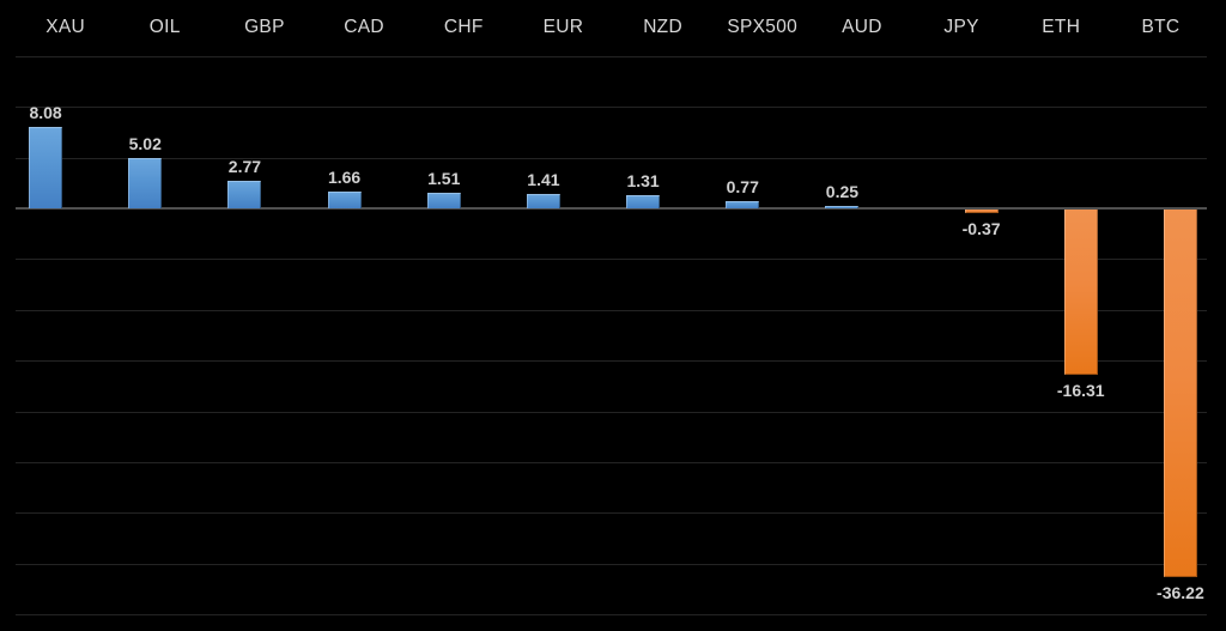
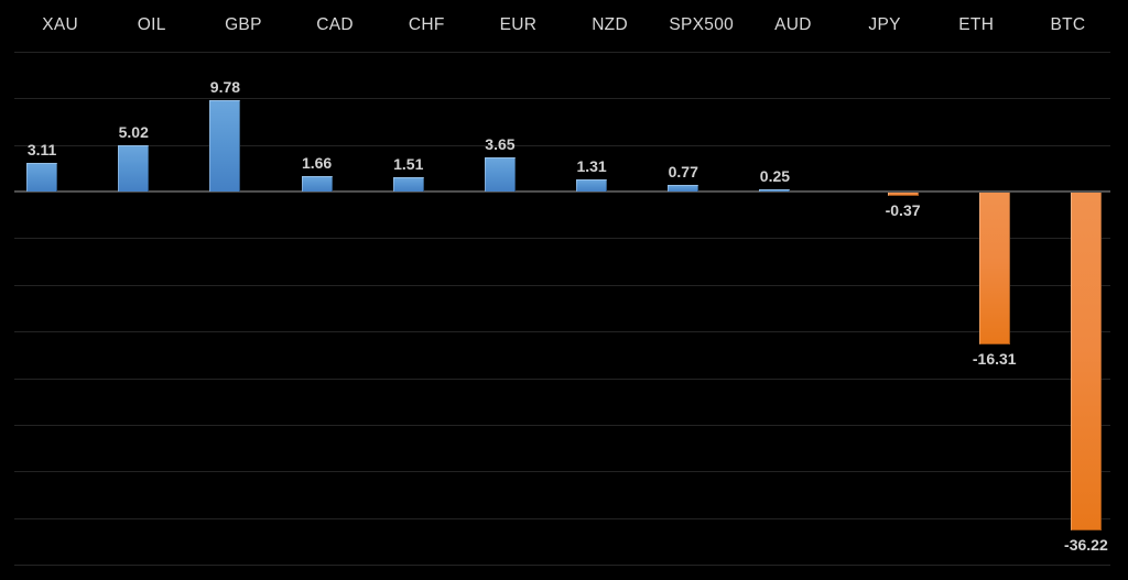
XAU: 8.08 -> 3.11
GBP: 2.77 -> 9.78
EUR: 1.41 -> 3.65
